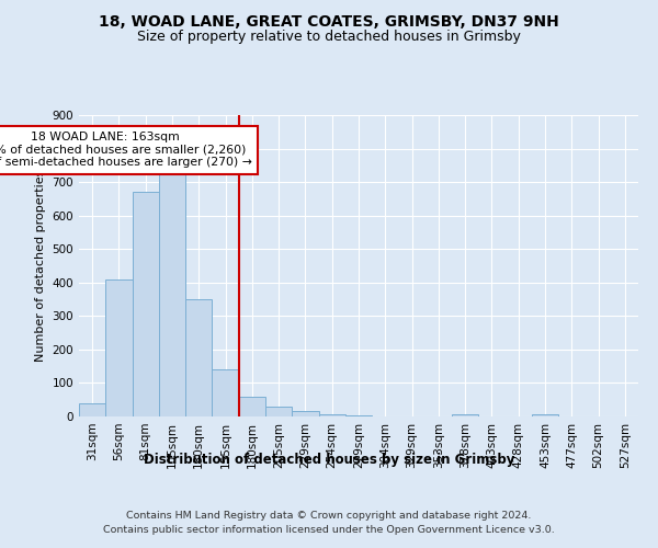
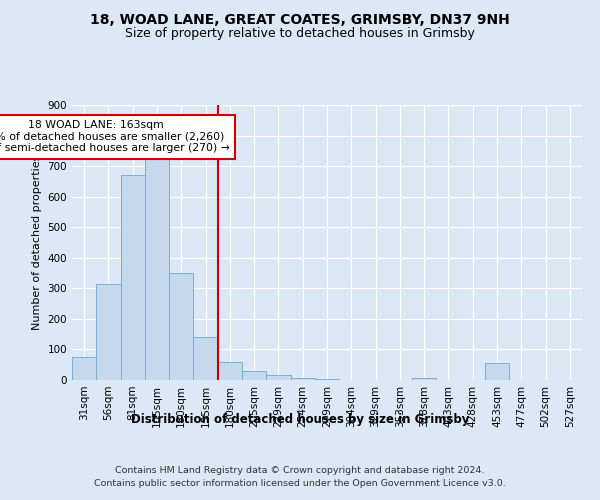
31sqm: 40 -> 75
56sqm: 410 -> 315
453sqm: 5 -> 55
